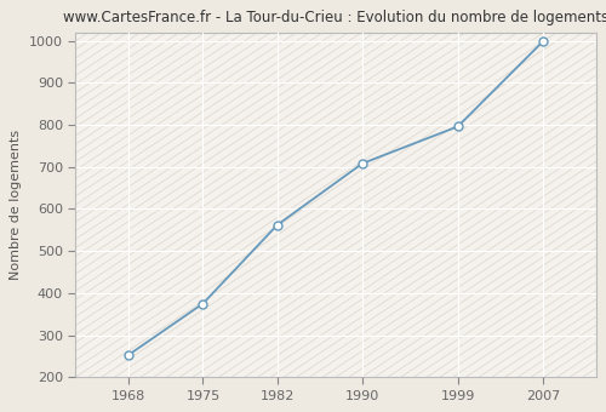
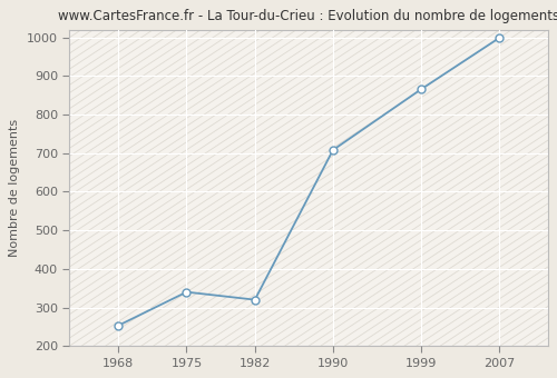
1975: 375 -> 340
1982: 562 -> 320
1999: 796 -> 865
